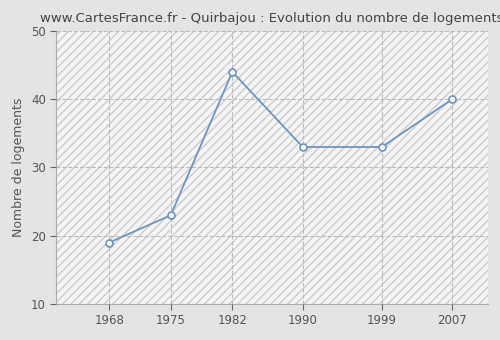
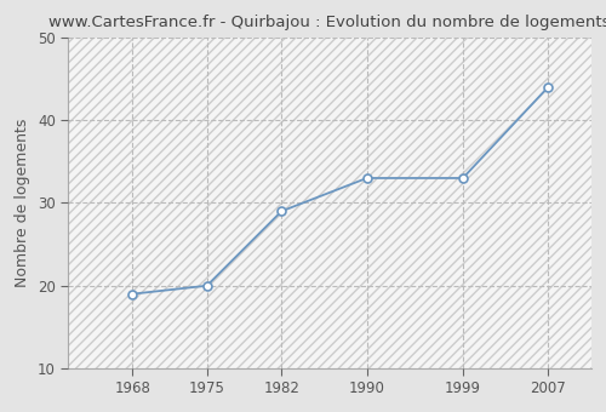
1975: 23 -> 20
1982: 44 -> 29
2007: 40 -> 44
